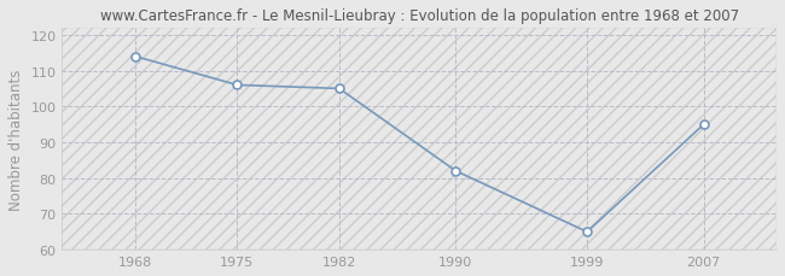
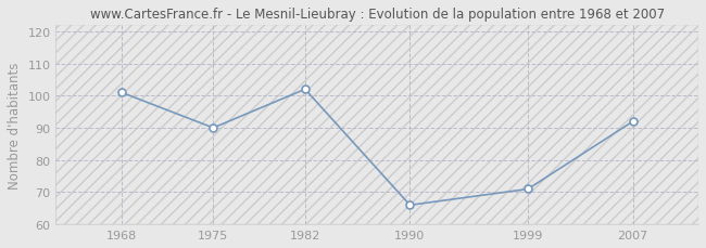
1968: 114 -> 101
1975: 106 -> 90
1982: 105 -> 102
1990: 82 -> 66
1999: 65 -> 71
2007: 95 -> 92
